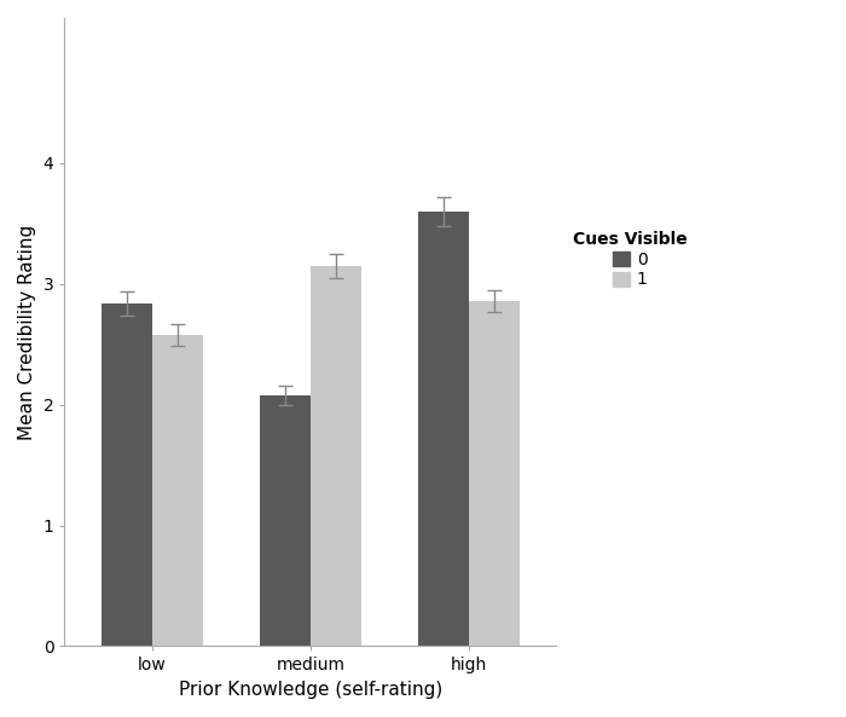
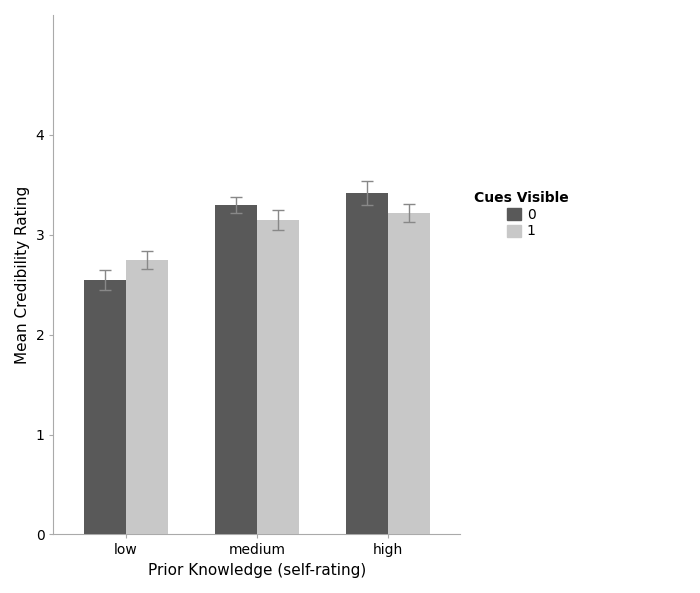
0/low: 2.84 -> 2.55
1/low: 2.58 -> 2.75
0/medium: 2.08 -> 3.30
0/high: 3.60 -> 3.42
1/high: 2.86 -> 3.22
